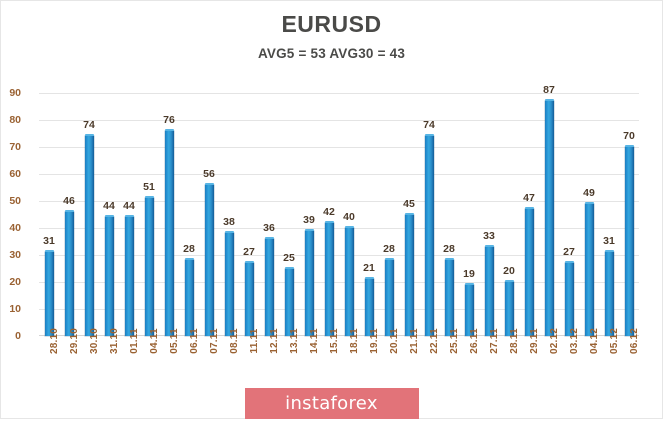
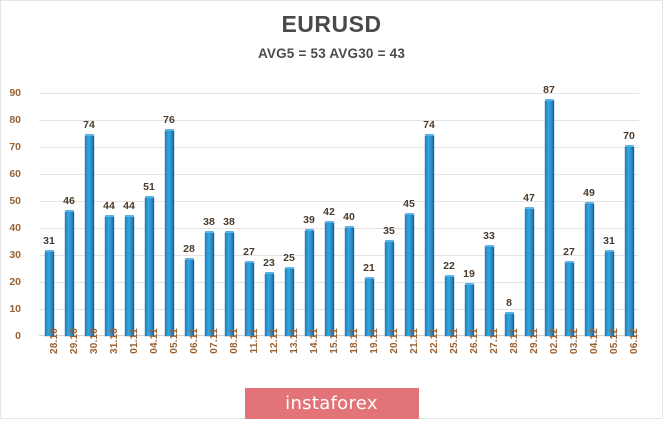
07.11: 56 -> 38
12.11: 36 -> 23
20.11: 28 -> 35
25.11: 28 -> 22
28.11: 20 -> 8
